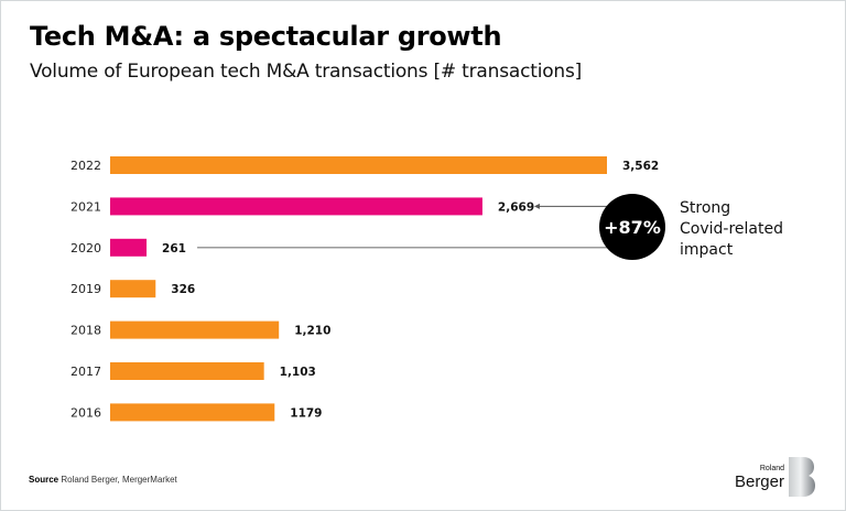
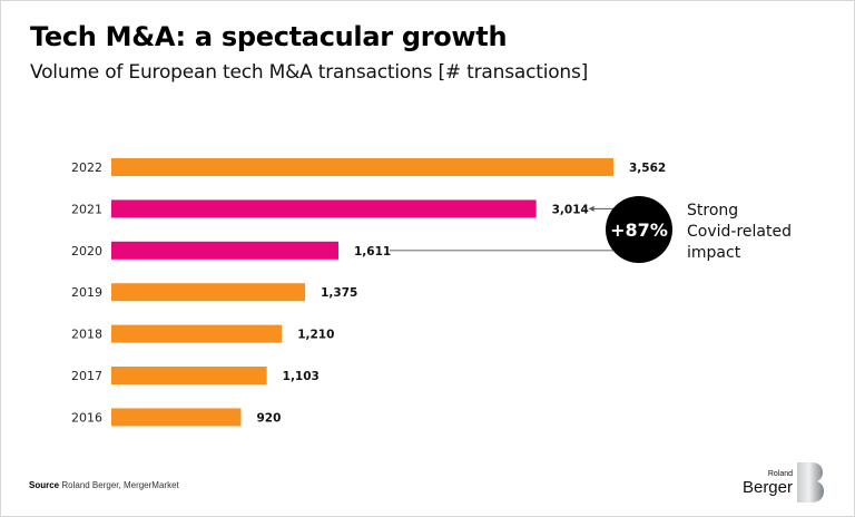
2021: 2,669 -> 3,014
2020: 261 -> 1,611
2019: 326 -> 1,375
2016: 1179 -> 920
